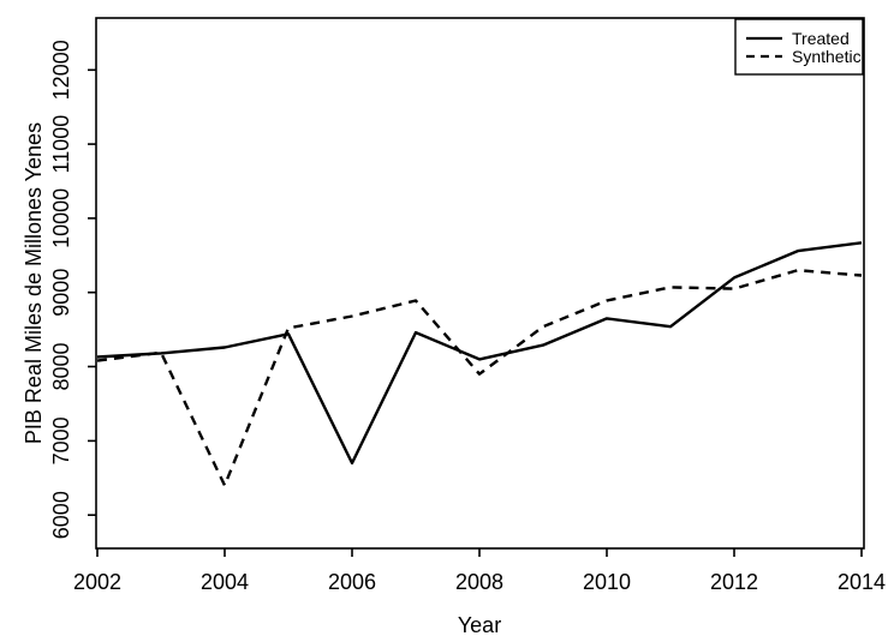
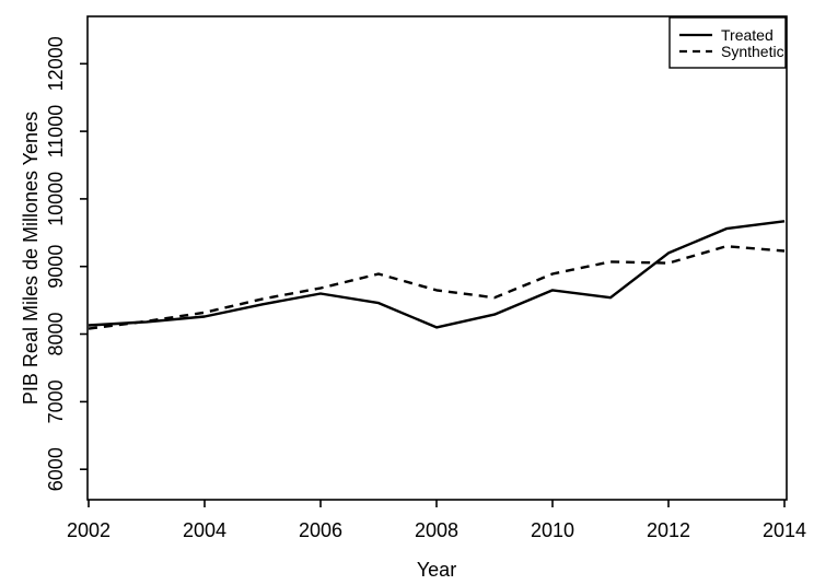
Synthetic/2004: 6400 -> 8300
Treated/2006: 6700 -> 8600
Synthetic/2008: 7900 -> 8600
